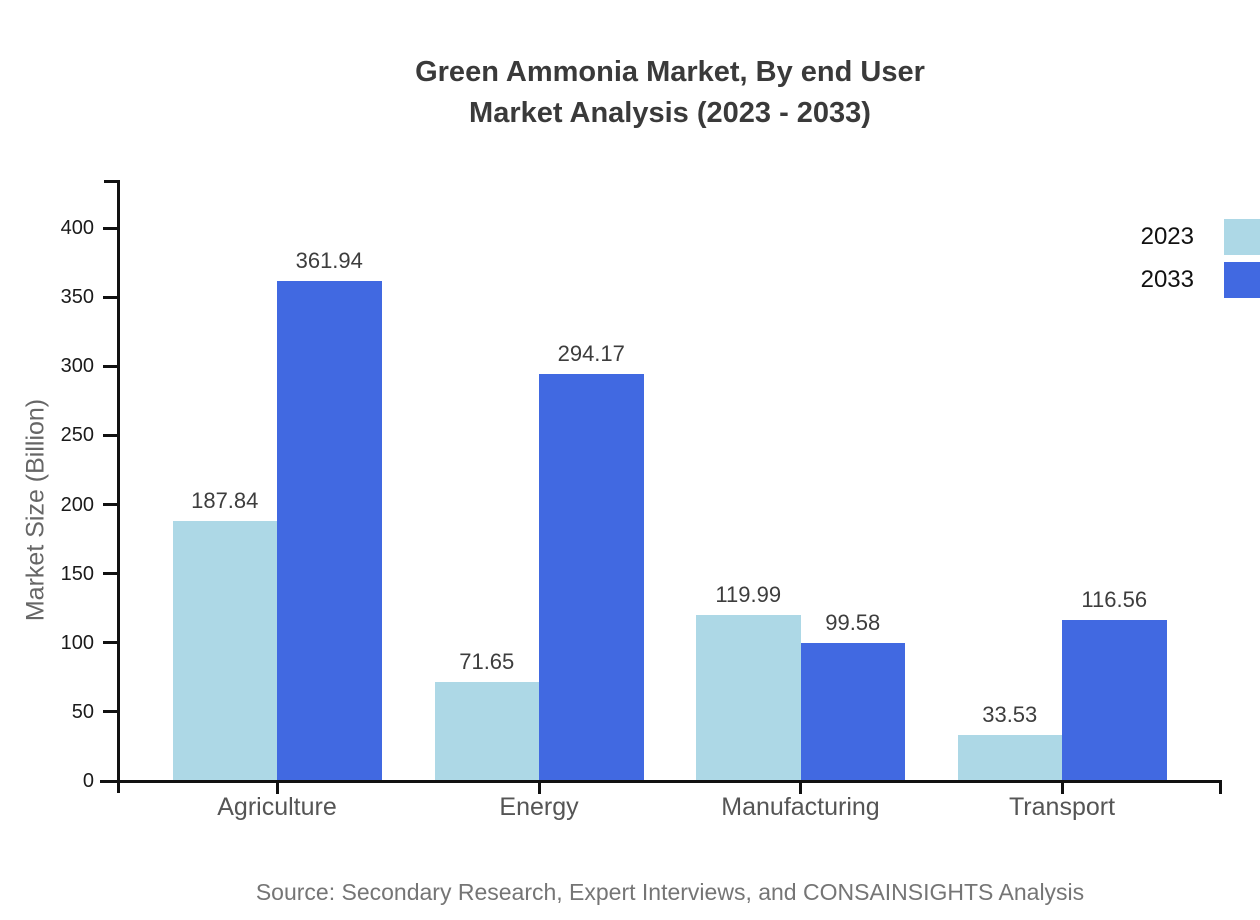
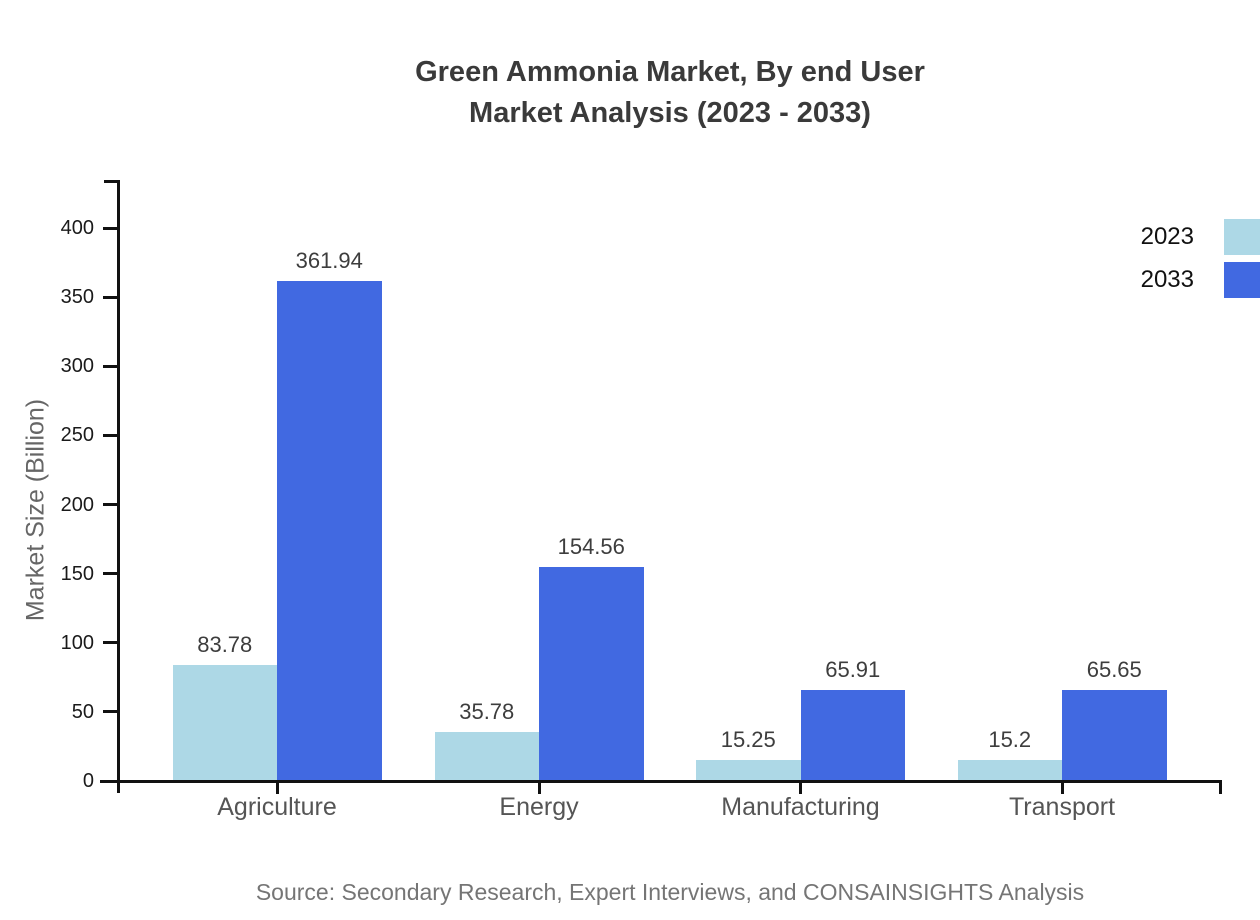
2023/Agriculture: 187.84 -> 83.78
2023/Energy: 71.65 -> 35.78
2033/Energy: 294.17 -> 154.56
2023/Manufacturing: 119.99 -> 15.25
2033/Manufacturing: 99.58 -> 65.91
2023/Transport: 33.53 -> 15.2
2033/Transport: 116.56 -> 65.65
